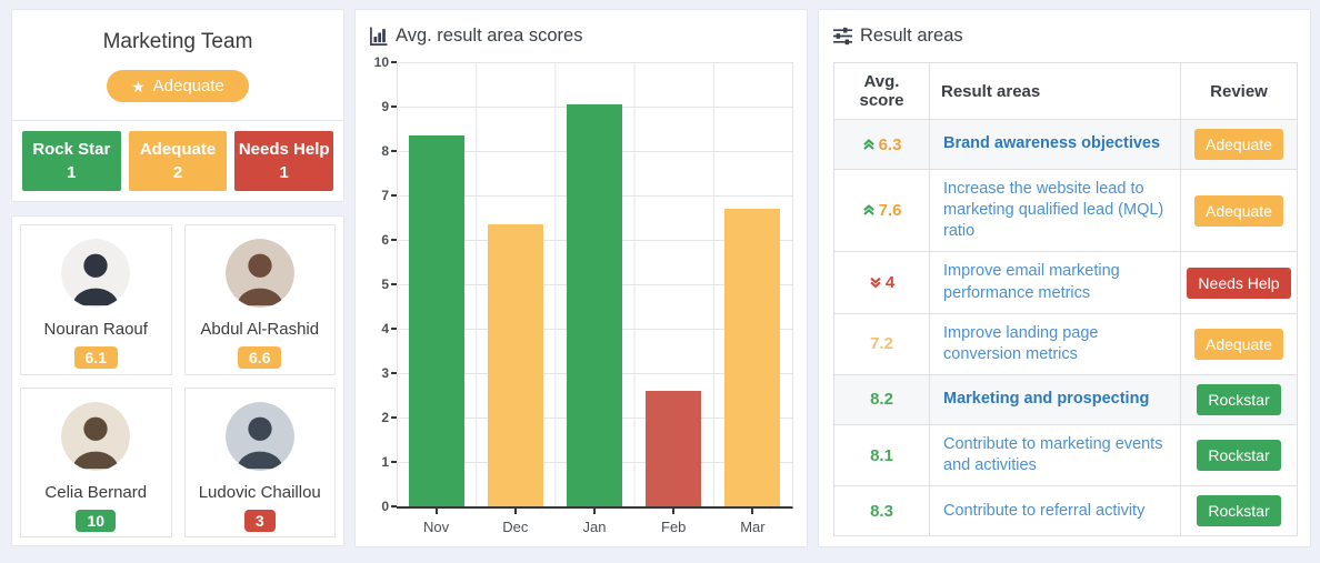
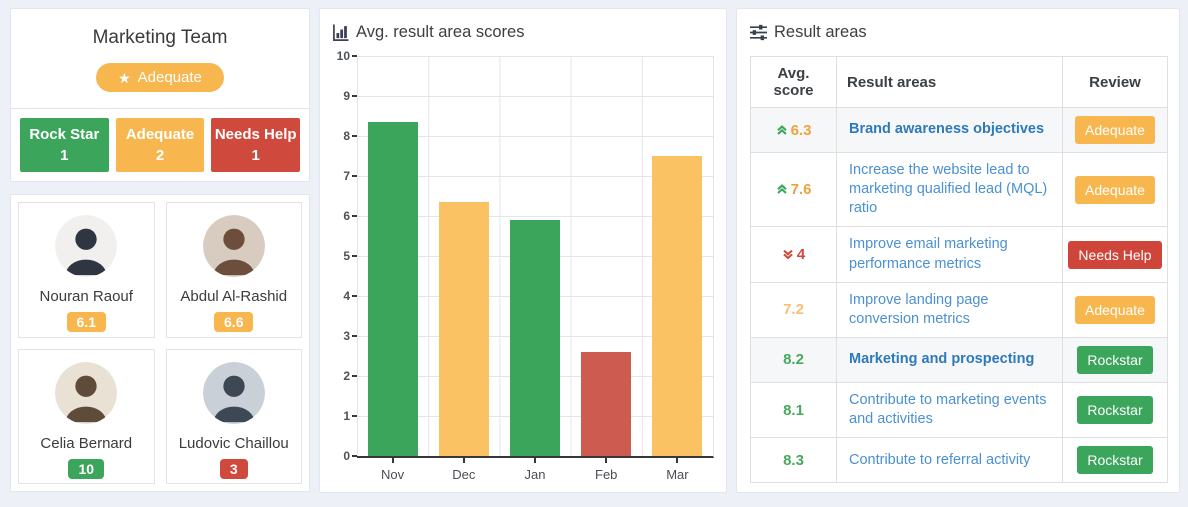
Jan: 9.1 -> 5.9
Mar: 6.7 -> 7.5
